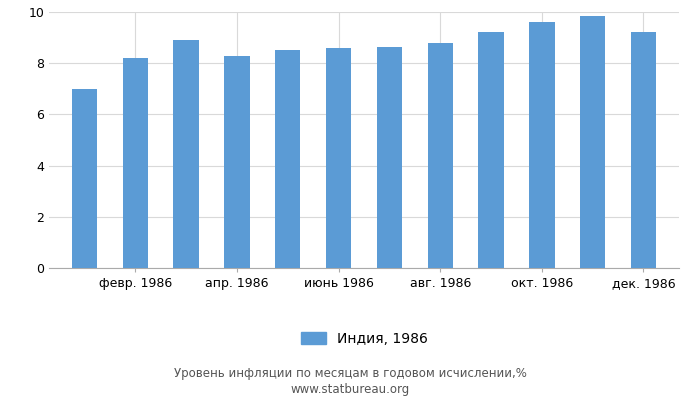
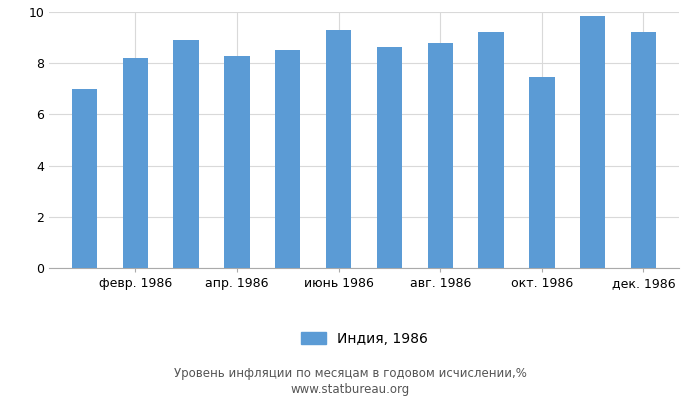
июнь 1986: 8.60 -> 9.30
окт. 1986: 9.60 -> 7.45
